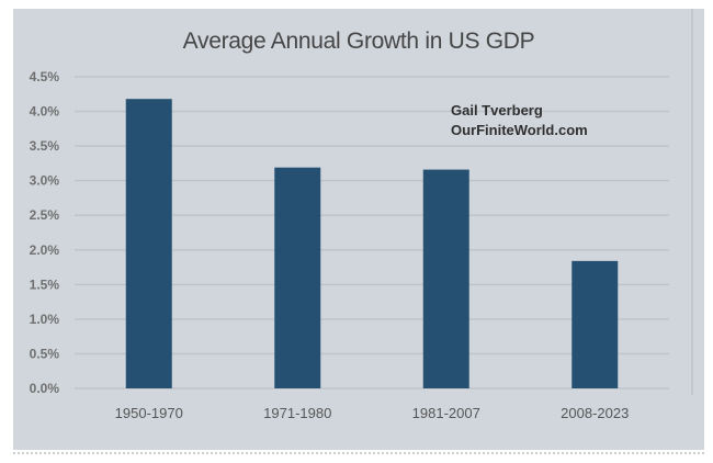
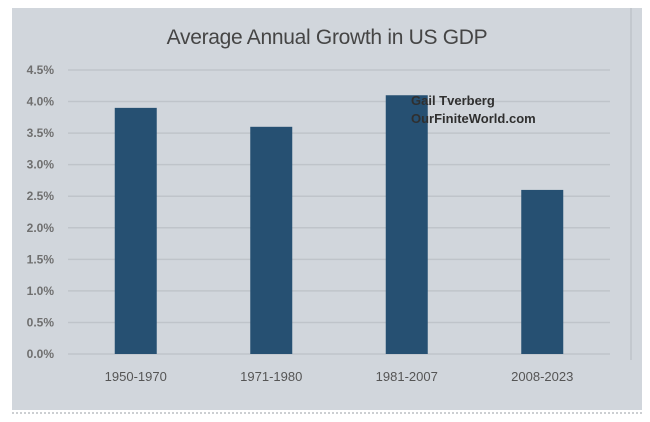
1950-1970: 4.2% -> 3.9%
1971-1980: 3.2% -> 3.6%
1981-2007: 3.2% -> 4.1%
2008-2023: 1.8% -> 2.6%
